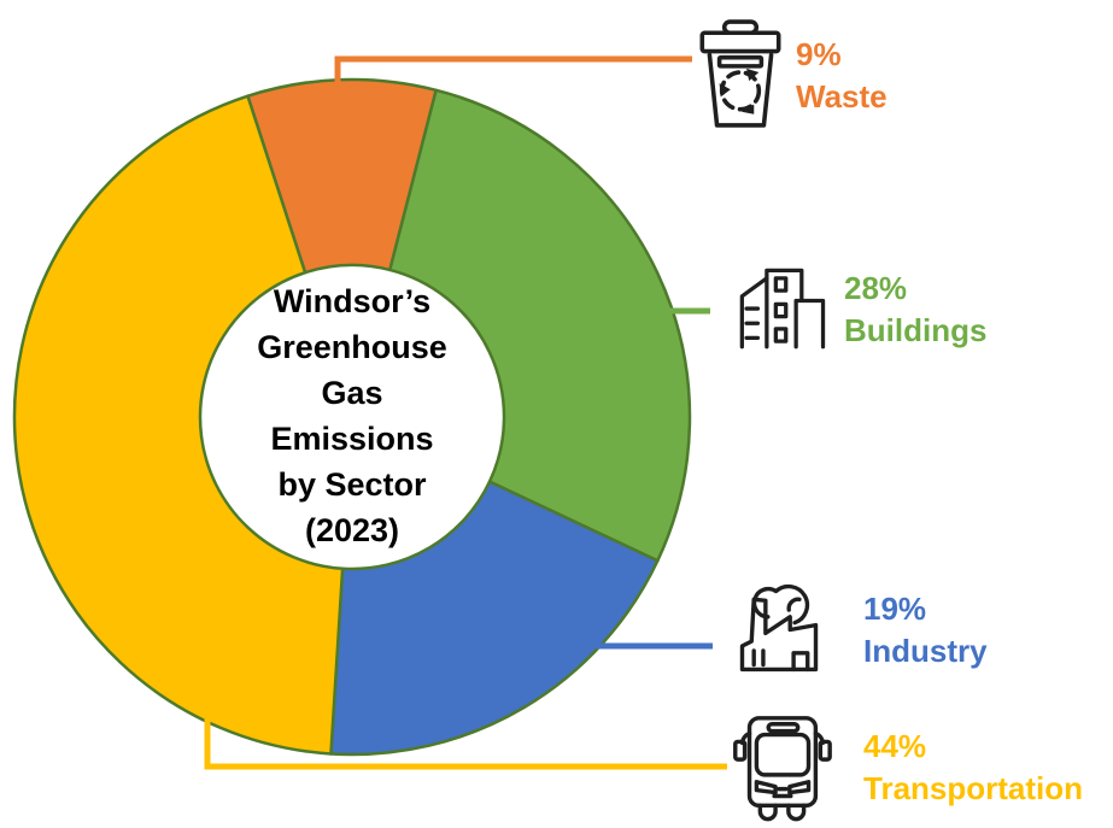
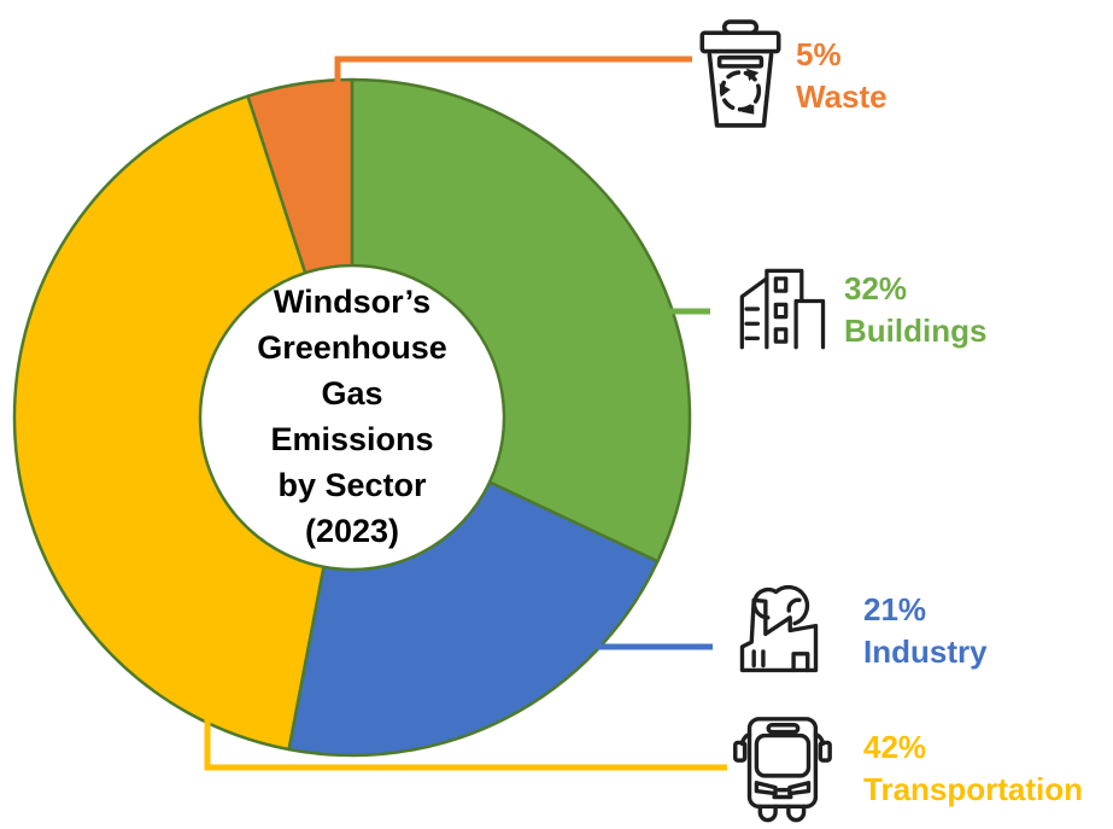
Waste: 9% -> 5%
Buildings: 28% -> 32%
Industry: 19% -> 21%
Transportation: 44% -> 42%
